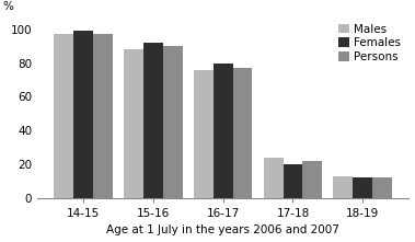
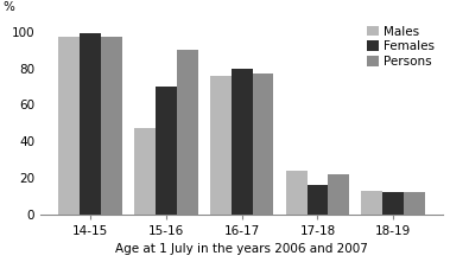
Males/15-16: 88 -> 47
Females/15-16: 92 -> 70
Females/17-18: 20 -> 16
